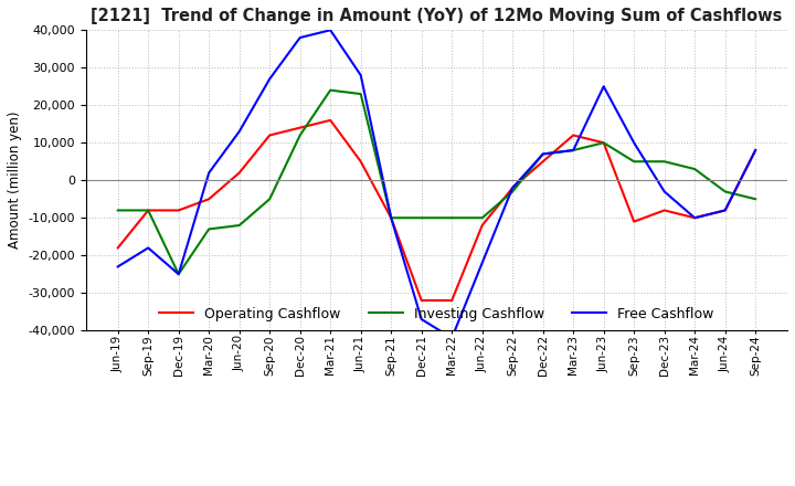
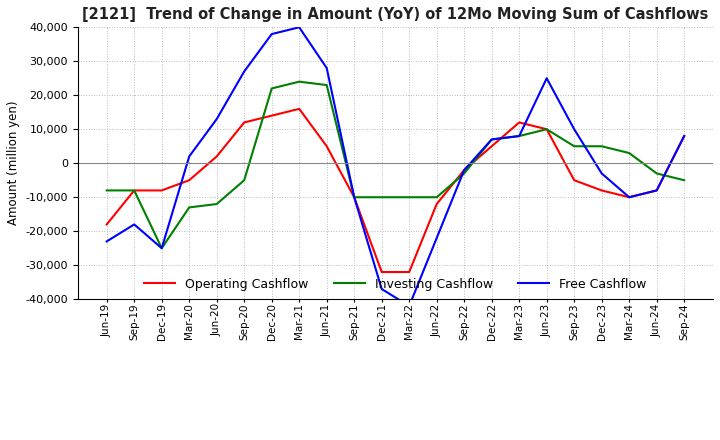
Investing Cashflow/Dec-20: 12,000 -> 22,000
Operating Cashflow/Sep-23: -11,000 -> -5,000
